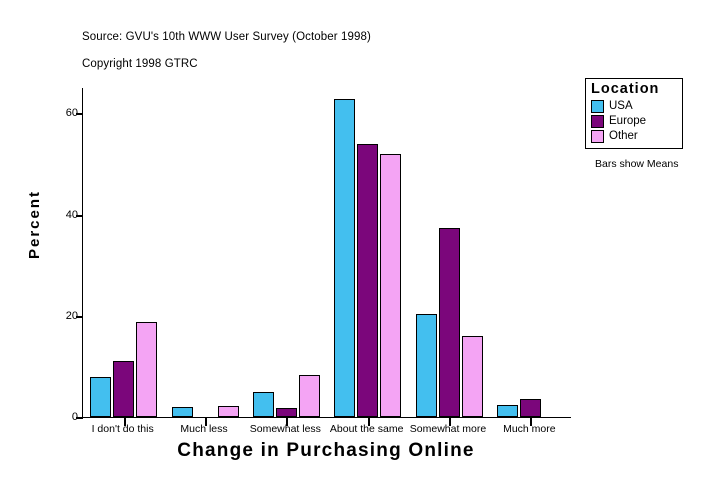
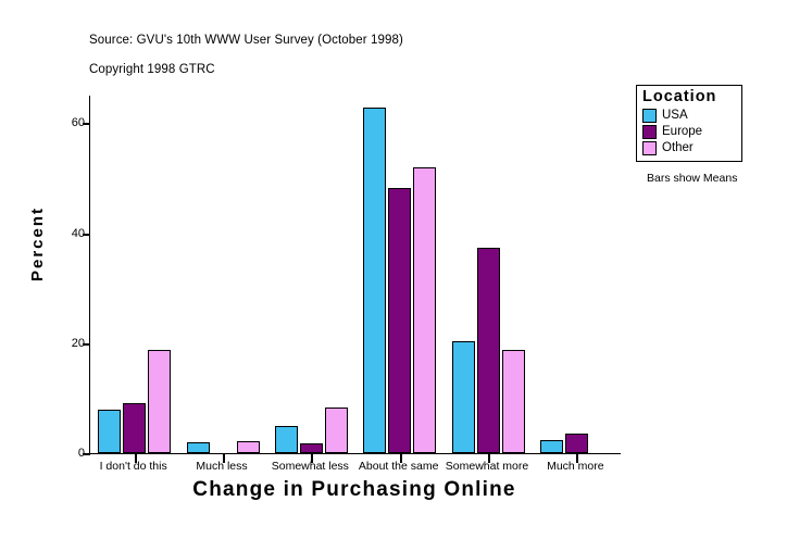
Europe/I don't do this: 11 -> 9
Europe/About the same: 54 -> 48
Other/Somewhat more: 16 -> 19
